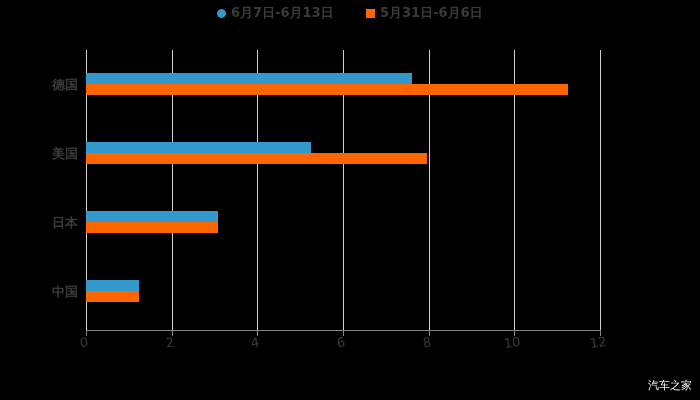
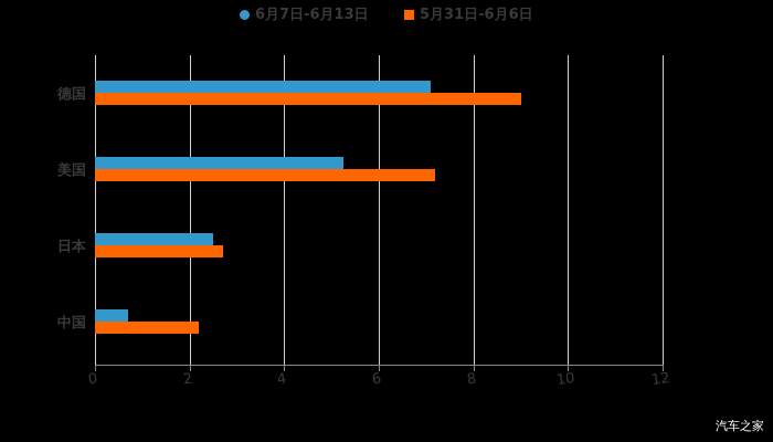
6月7日-6月13日/德国: 7.6 -> 7.1
5月31日-6月6日/德国: 11.2 -> 9.0
5月31日-6月6日/美国: 8.0 -> 7.2
6月7日-6月13日/日本: 3.1 -> 2.5
5月31日-6月6日/日本: 3.1 -> 2.7
6月7日-6月13日/中国: 1.2 -> 0.7
5月31日-6月6日/中国: 1.2 -> 2.2
